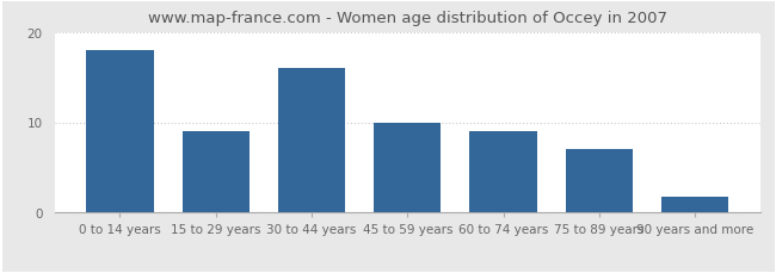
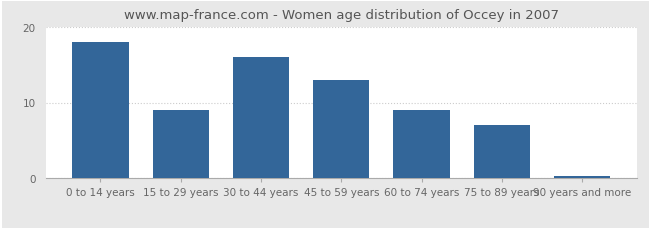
45 to 59 years: 10.0 -> 13.0
90 years and more: 1.8 -> 0.3
